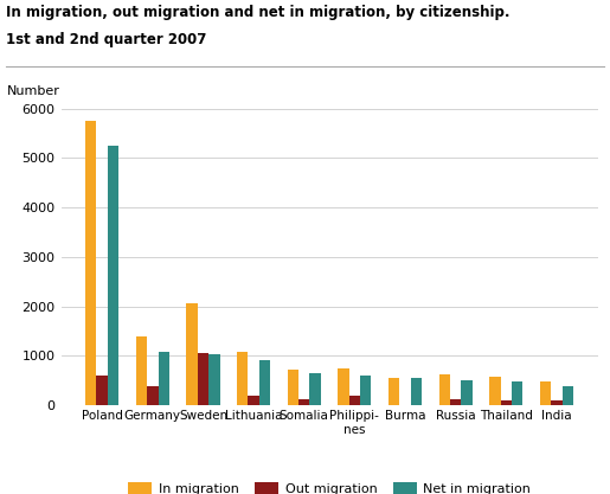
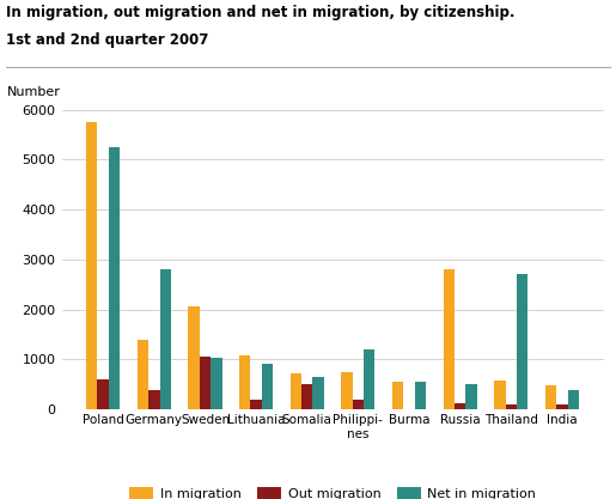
Net in migration/Germany: 1080 -> 2800
Out migration/Somalia: 110 -> 500
Net in migration/Philippi- nes: 590 -> 1200
In migration/Russia: 620 -> 2800
Net in migration/Thailand: 490 -> 2700
